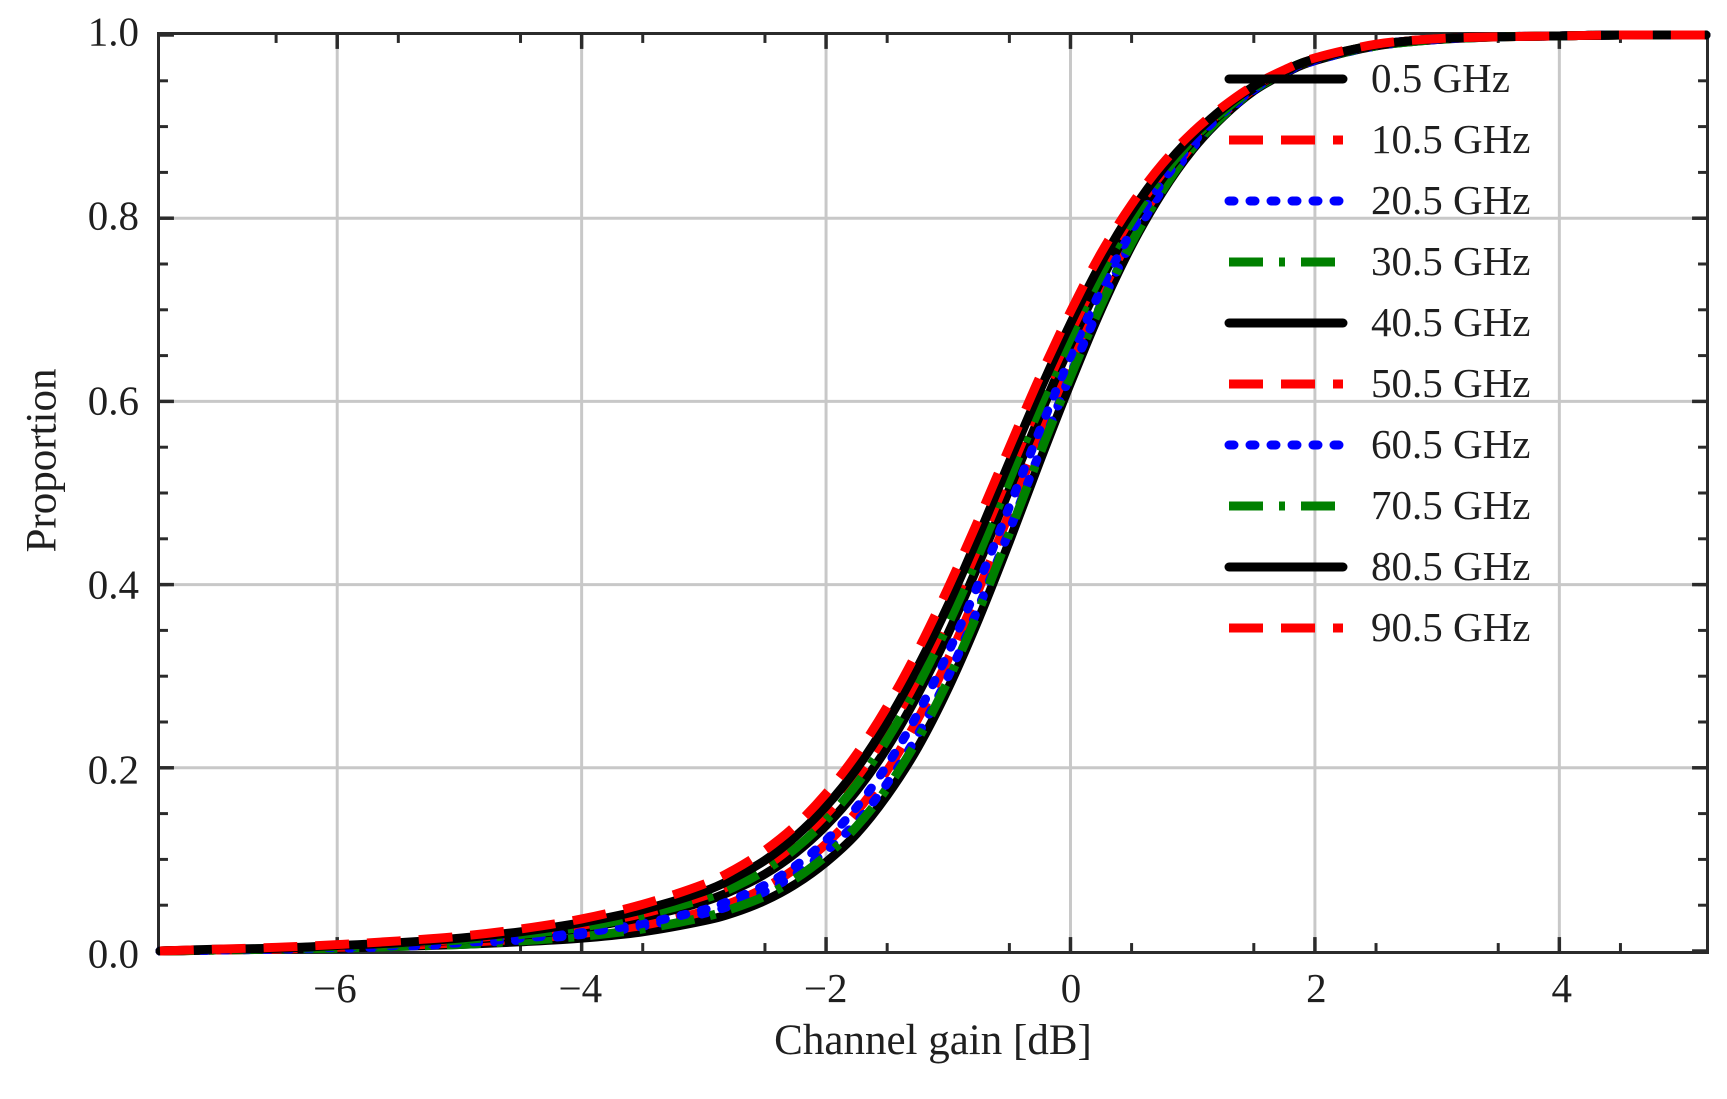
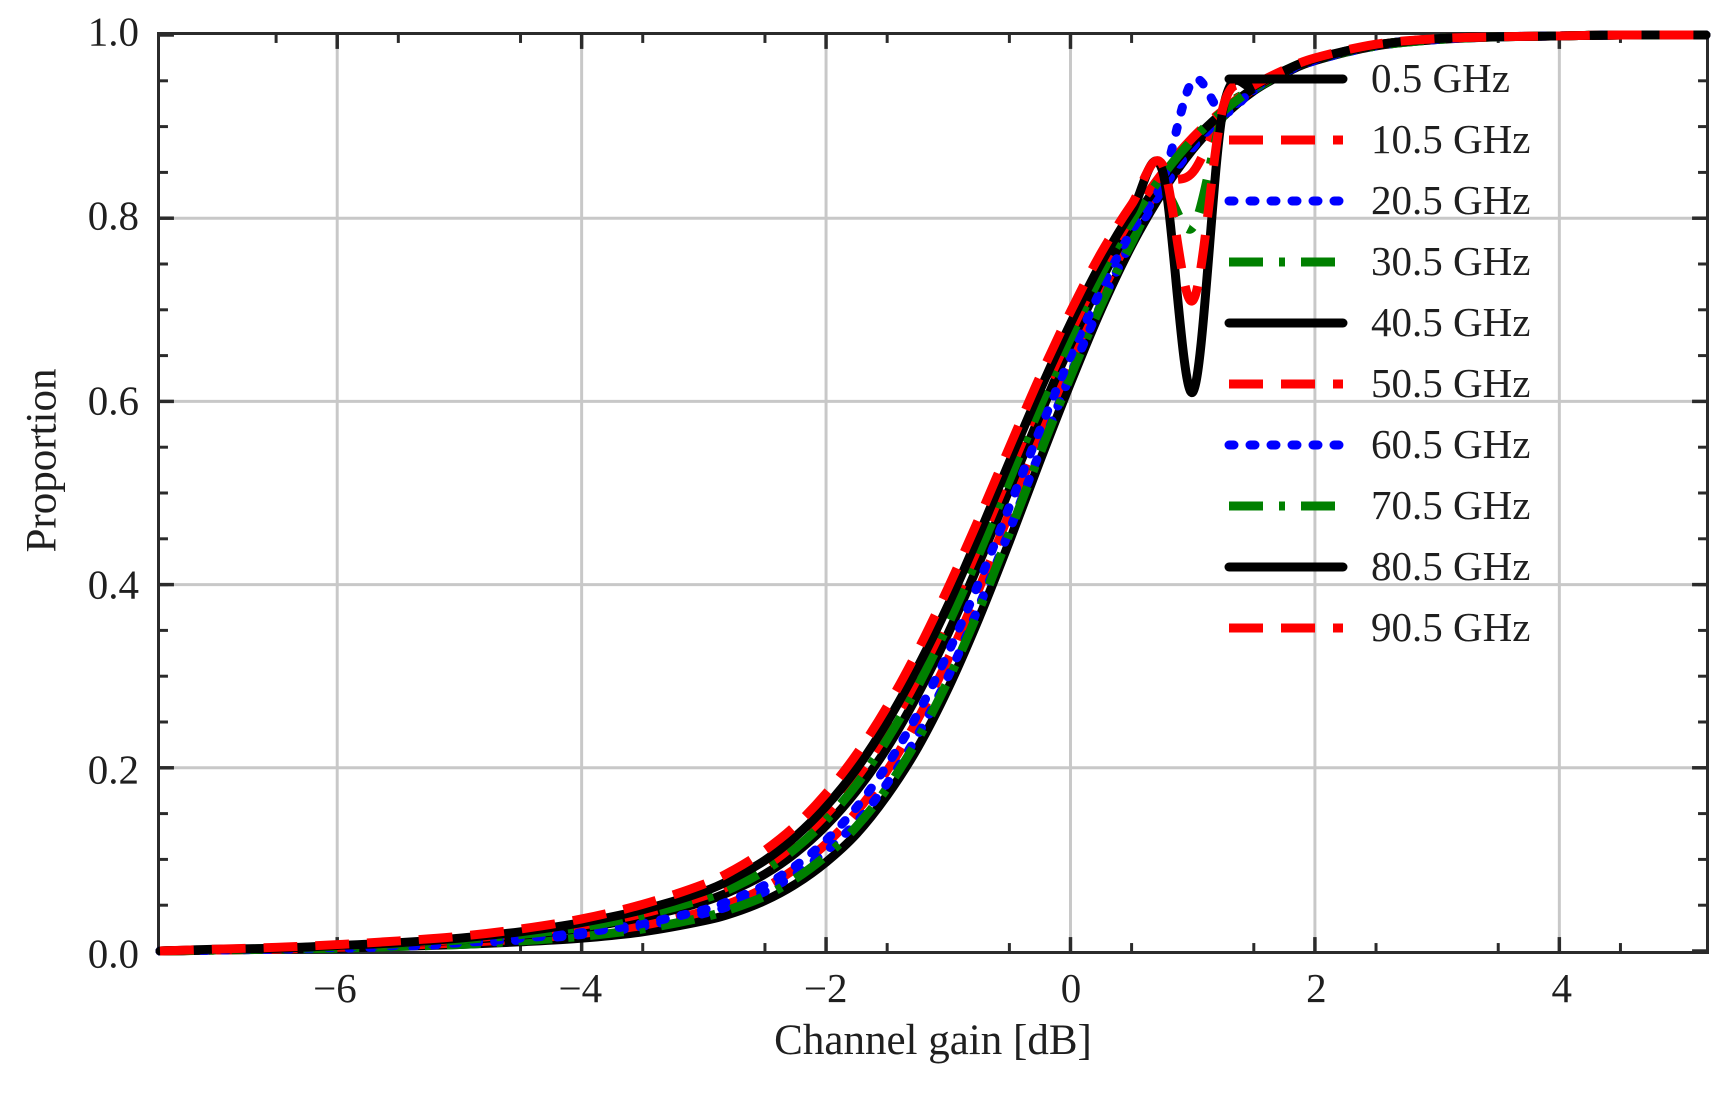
10.5 GHz/1.0: 0.88 -> 0.85
30.5 GHz/1.0: 0.88 -> 0.79
60.5 GHz/1.0: 0.88 -> 0.95
80.5 GHz/1.0: 0.89 -> 0.61
90.5 GHz/1.0: 0.89 -> 0.71
